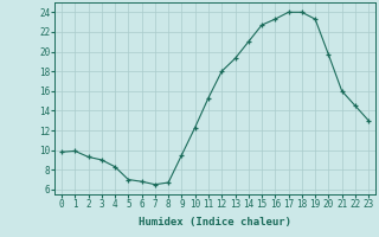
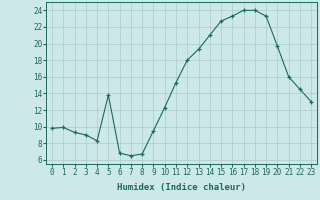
5: 7.0 -> 13.8
